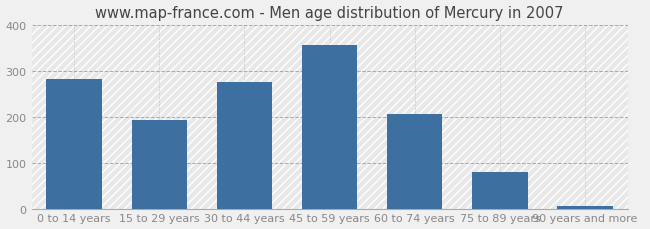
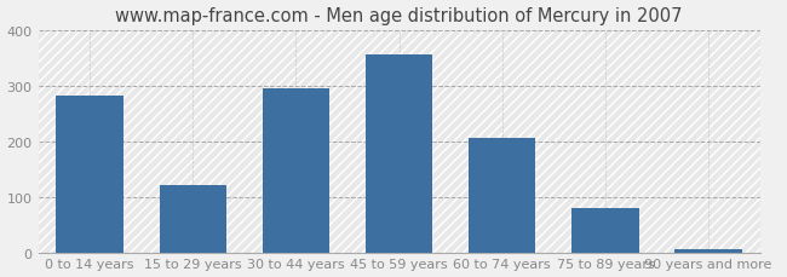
15 to 29 years: 193 -> 120
30 to 44 years: 275 -> 295
